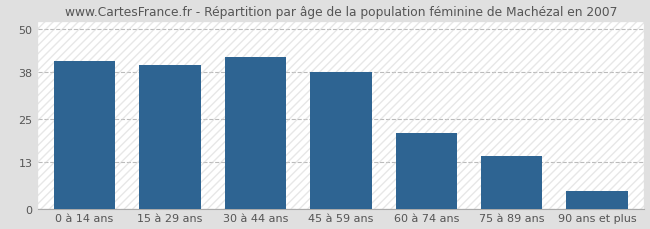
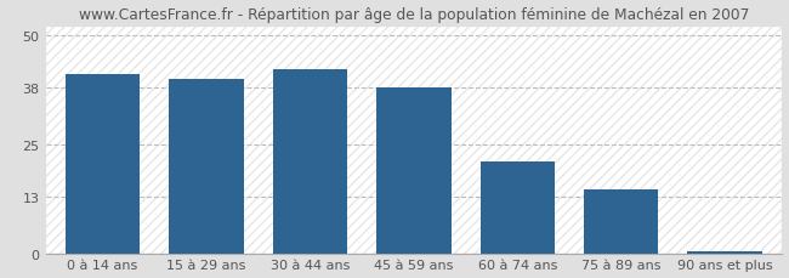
90 ans et plus: 5.0 -> 0.5
